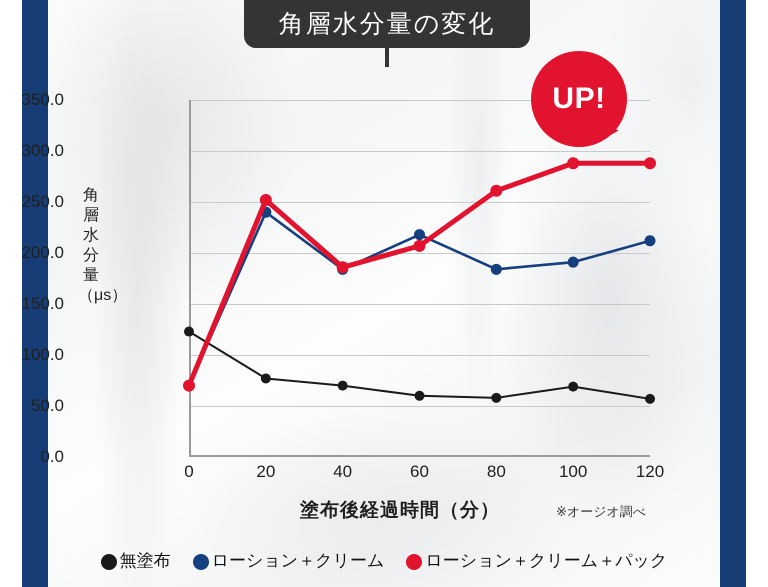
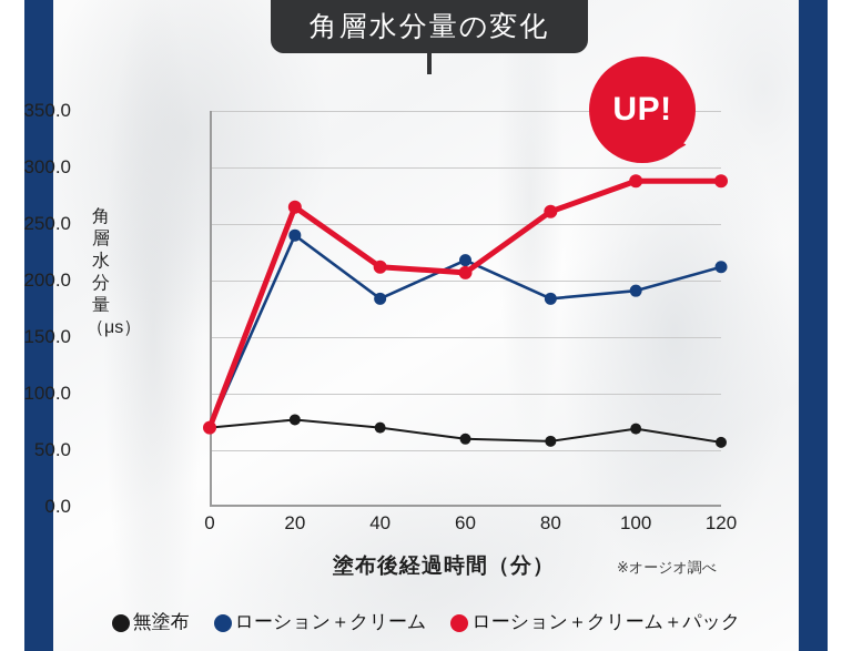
無塗布/0: 123 -> 70
ローション＋クリーム＋パック/20: 252 -> 265
ローション＋クリーム＋パック/40: 186 -> 212
